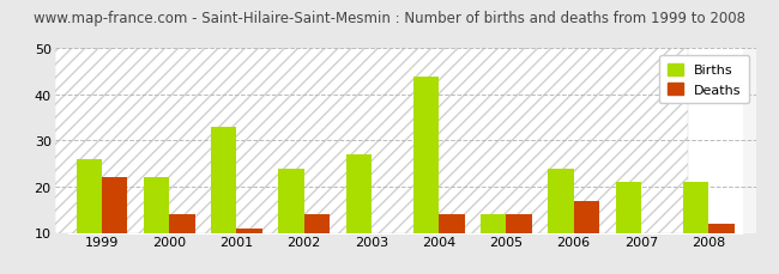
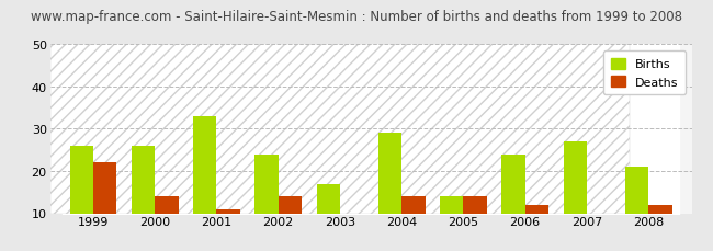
Births/2000: 22 -> 26
Births/2003: 27 -> 17
Births/2004: 44 -> 29
Deaths/2006: 17 -> 12
Births/2007: 21 -> 27
